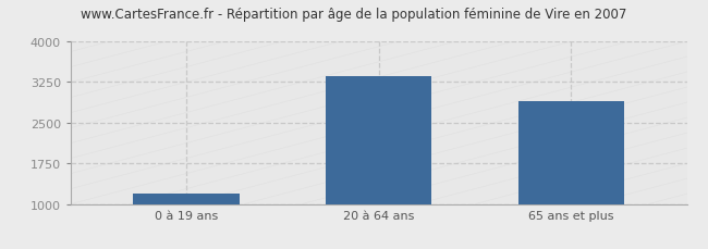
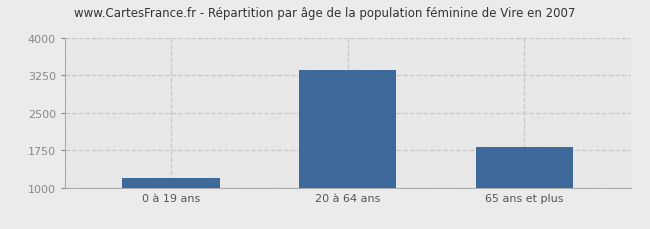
65 ans et plus: 2900 -> 1820
